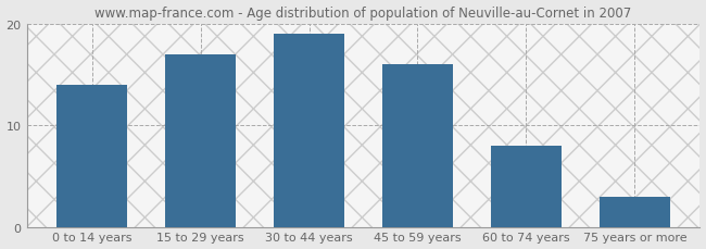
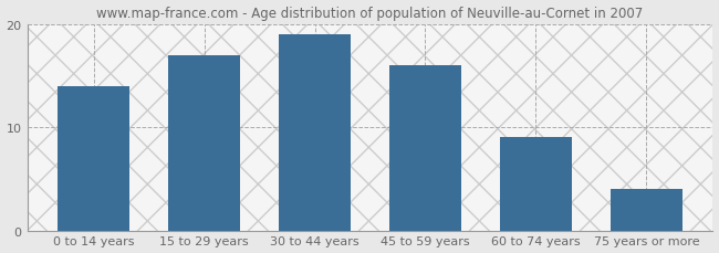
60 to 74 years: 8 -> 9
75 years or more: 3 -> 4
